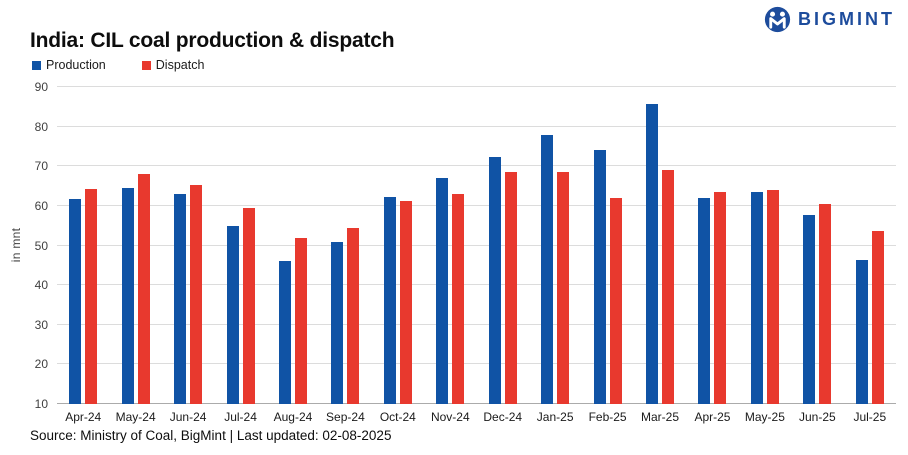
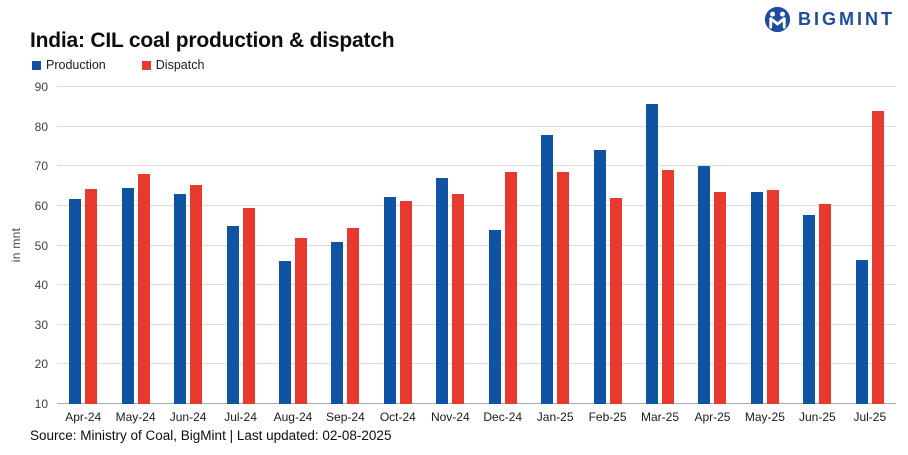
Production/Dec-24: 72 -> 54
Production/Apr-25: 62 -> 70
Dispatch/Jul-25: 54 -> 84
